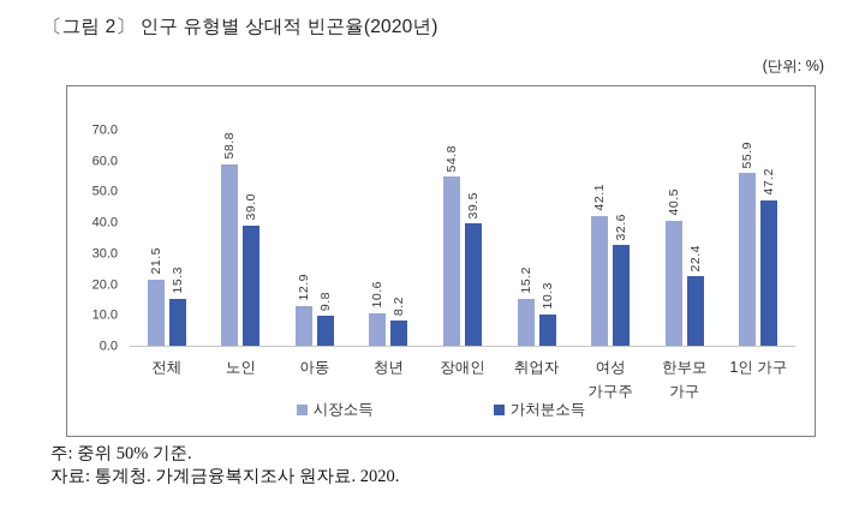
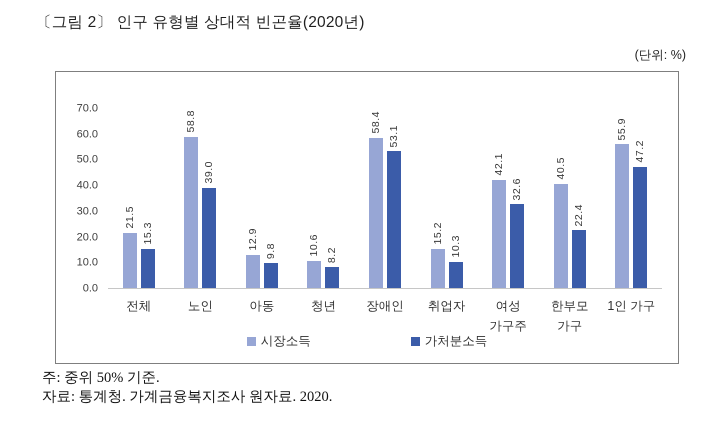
시장소득/장애인: 54.8 -> 58.4
가처분소득/장애인: 39.5 -> 53.1
